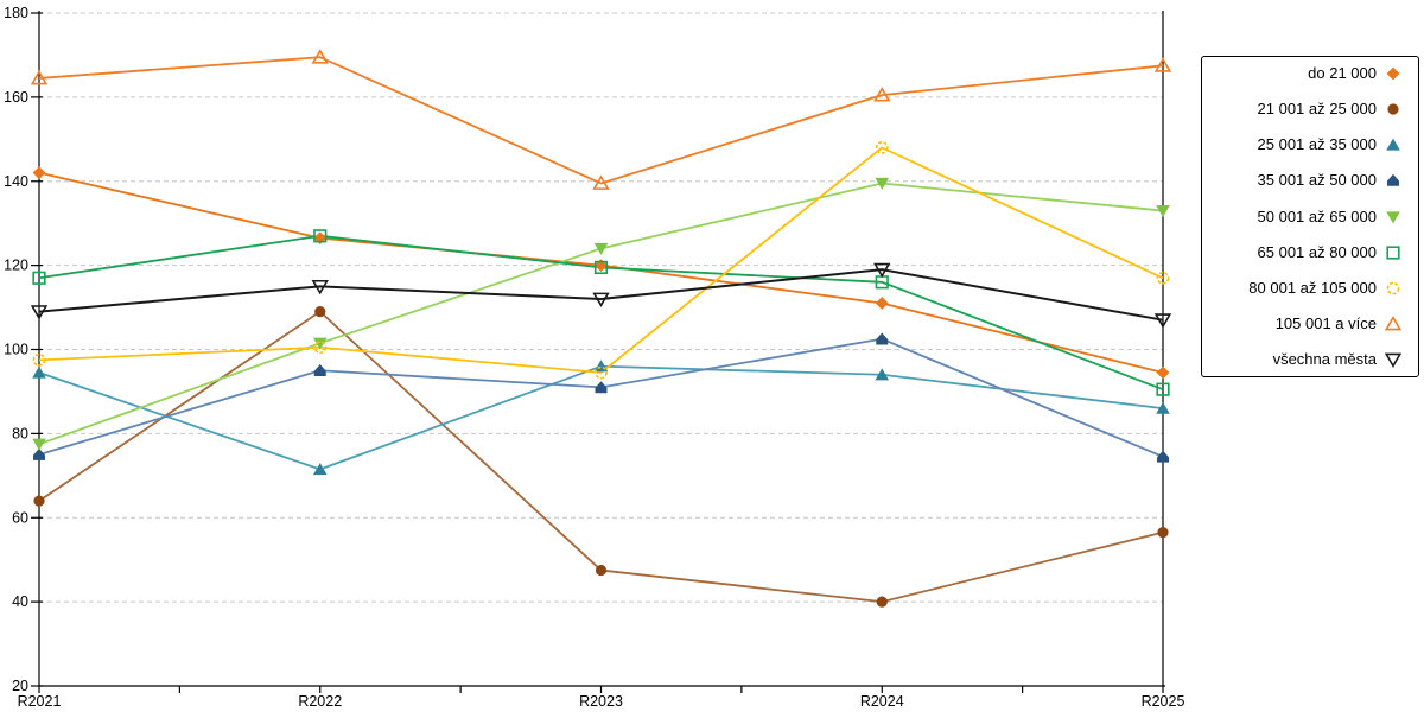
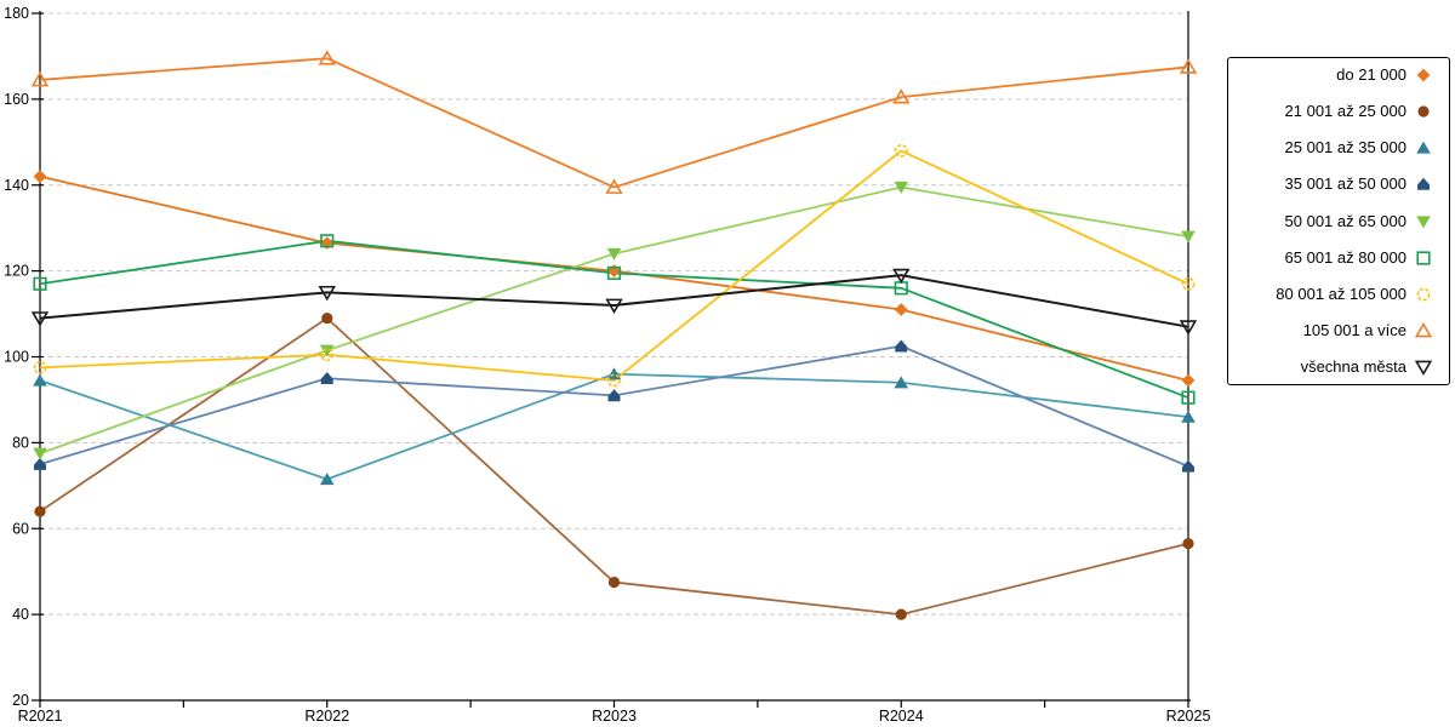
50 001 až 65 000/R2025: 133 -> 128
